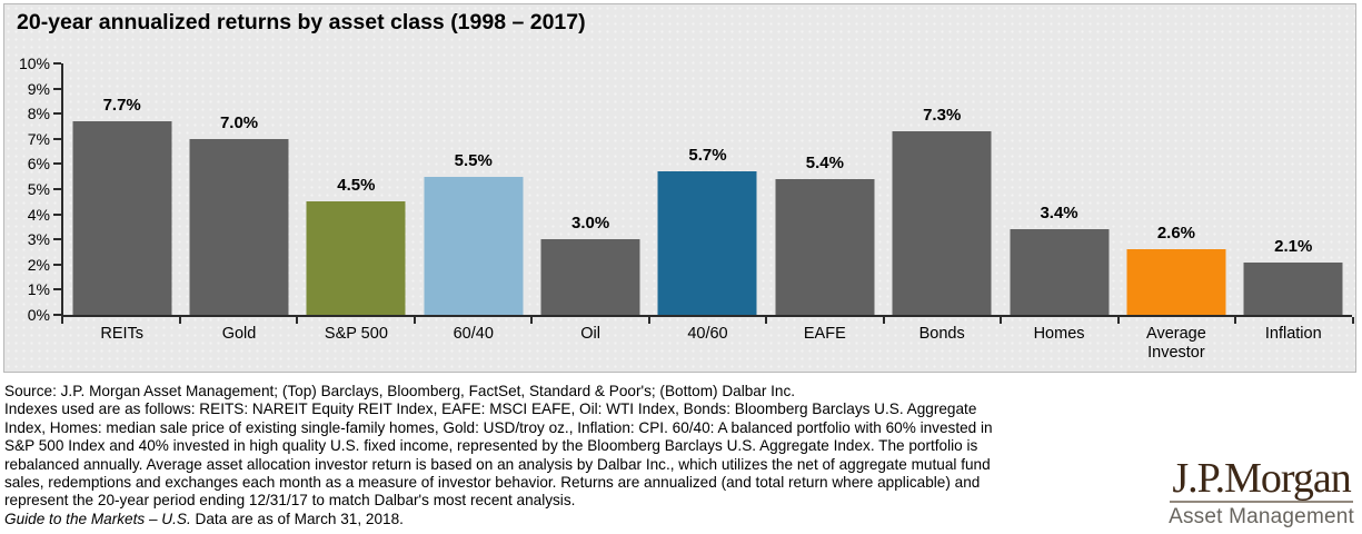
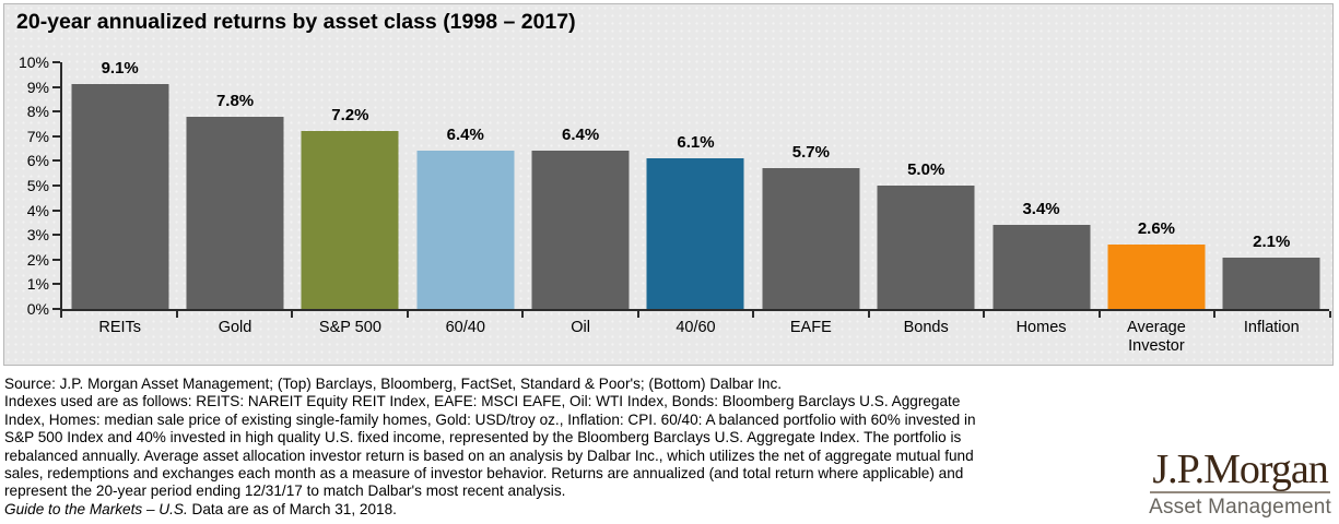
REITs: 7.7% -> 9.1%
Gold: 7.0% -> 7.8%
S&P 500: 4.5% -> 7.2%
60/40: 5.5% -> 6.4%
Oil: 3.0% -> 6.4%
40/60: 5.7% -> 6.1%
EAFE: 5.4% -> 5.7%
Bonds: 7.3% -> 5.0%
